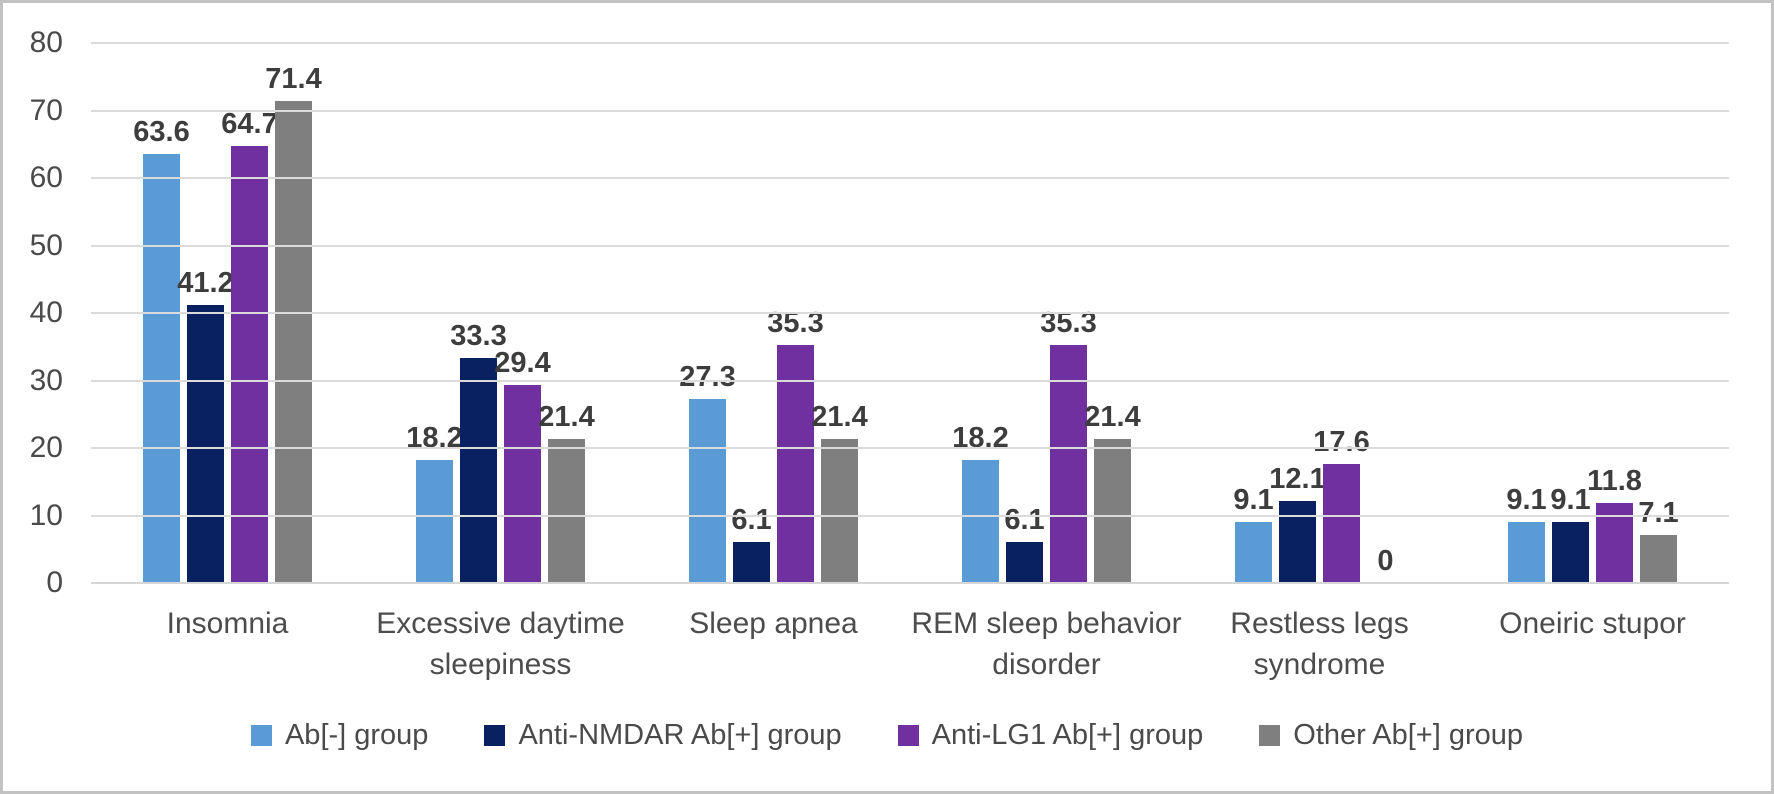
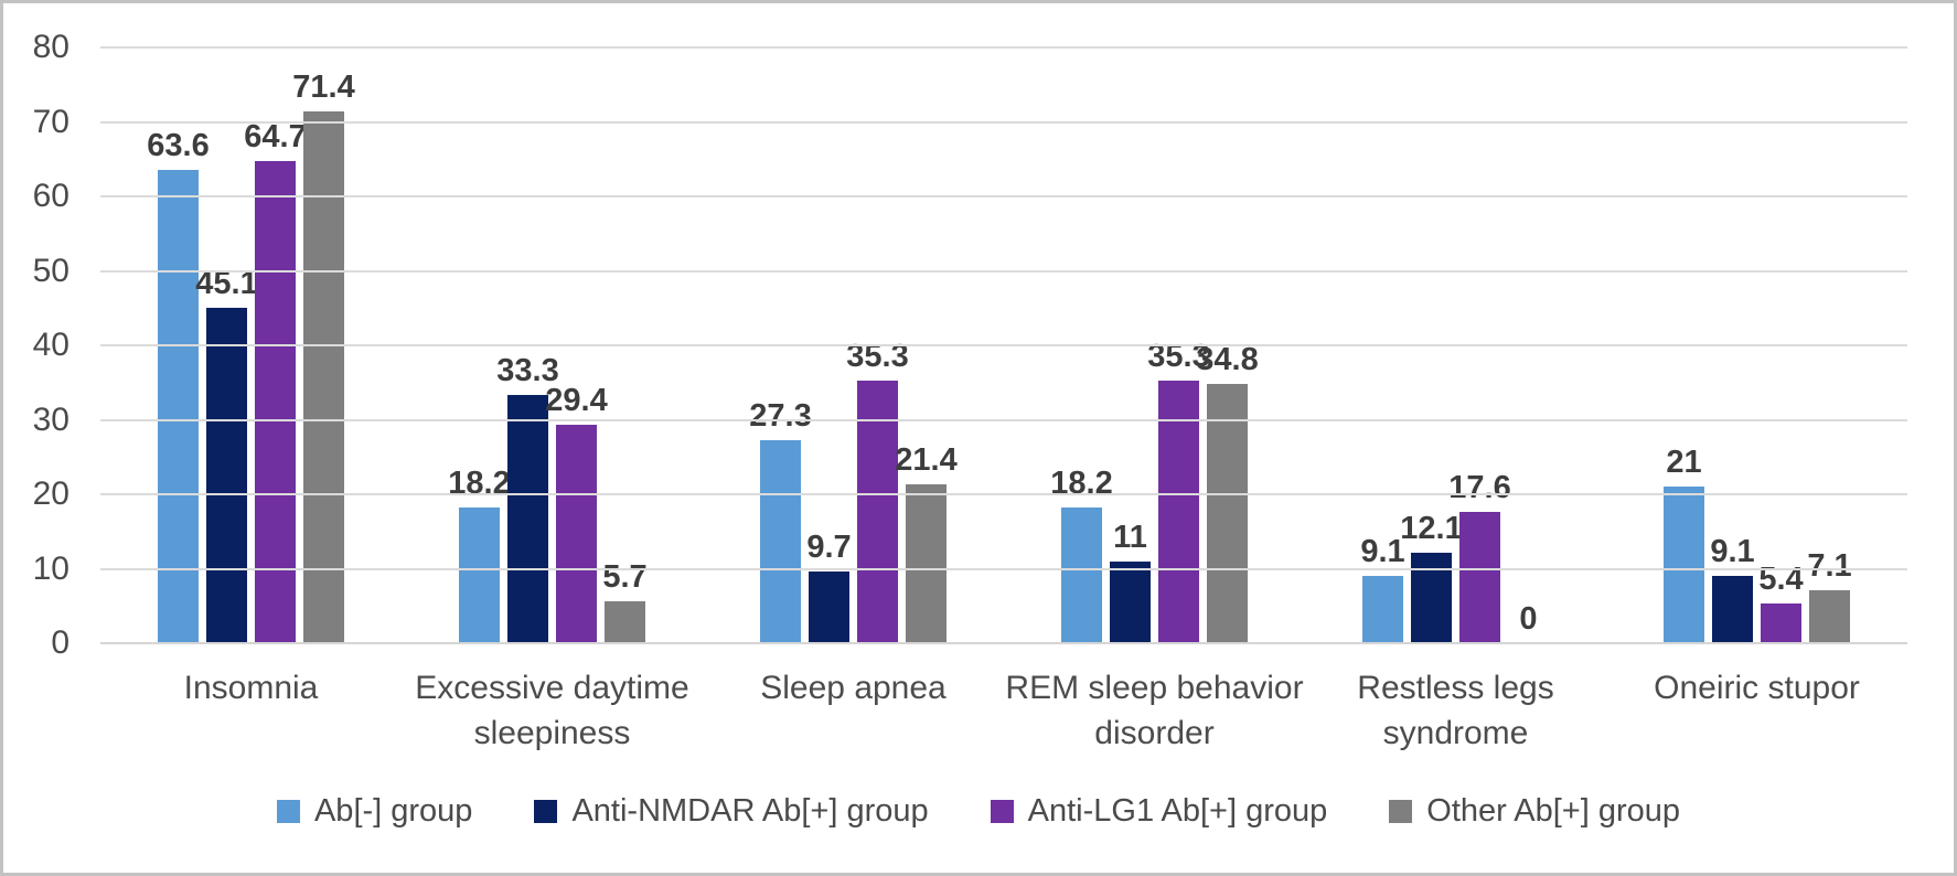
Anti-NMDAR Ab[+] group/Insomnia: 41.2 -> 45.1
Other Ab[+] group/Excessive daytime sleepiness: 21.4 -> 5.7
Anti-NMDAR Ab[+] group/Sleep apnea: 6.1 -> 9.7
Anti-NMDAR Ab[+] group/REM sleep behavior disorder: 6.1 -> 11
Other Ab[+] group/REM sleep behavior disorder: 21.4 -> 34.8
Ab[-] group/Oneiric stupor: 9.1 -> 21
Anti-LG1 Ab[+] group/Oneiric stupor: 11.8 -> 5.4
